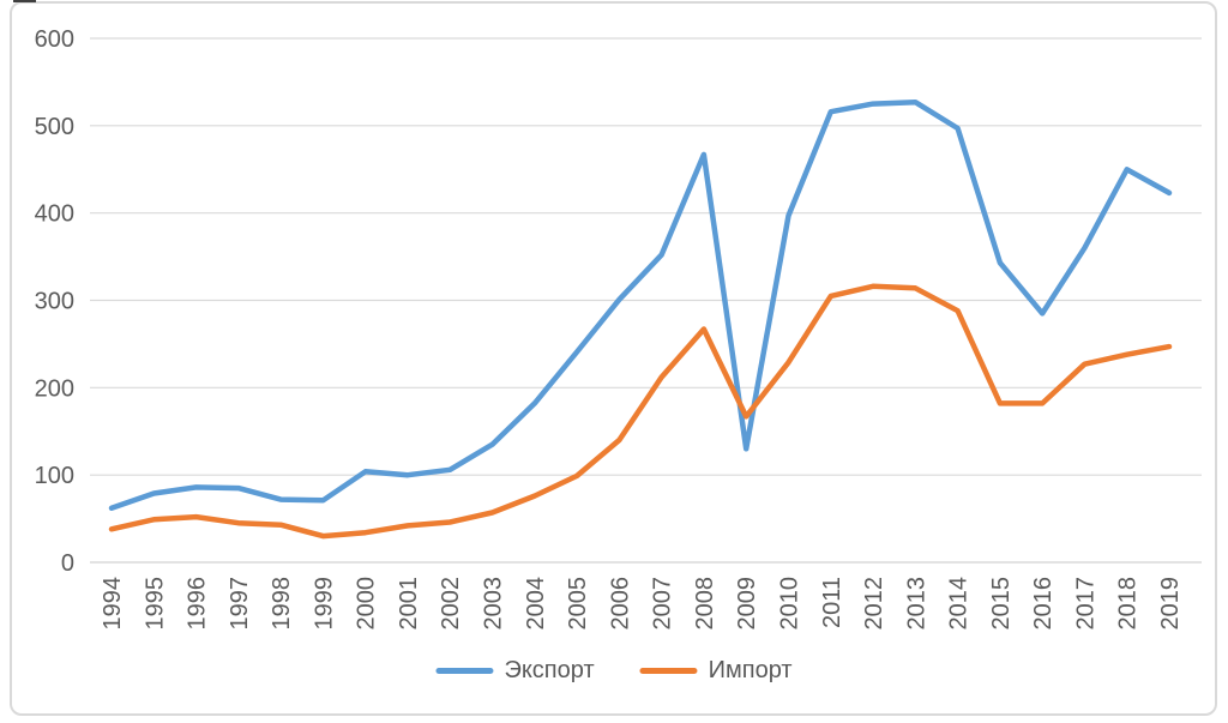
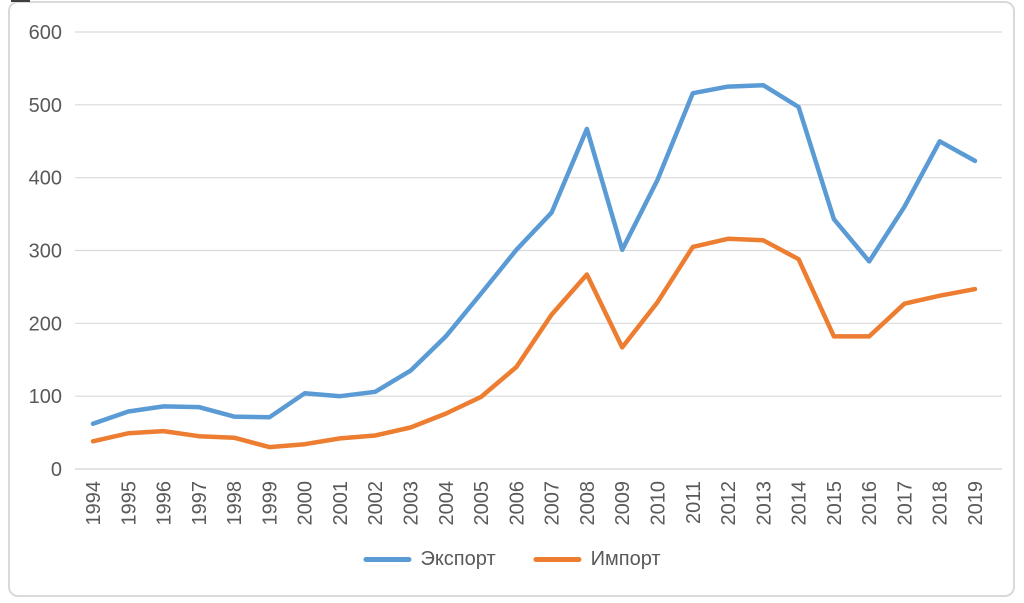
Экспорт/2009: 130 -> 300
